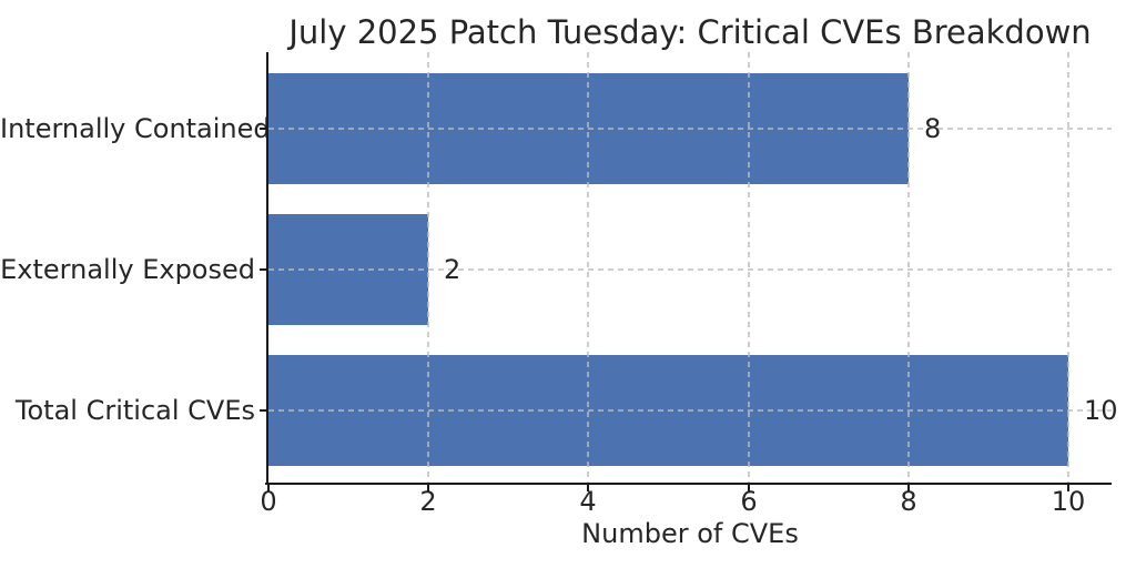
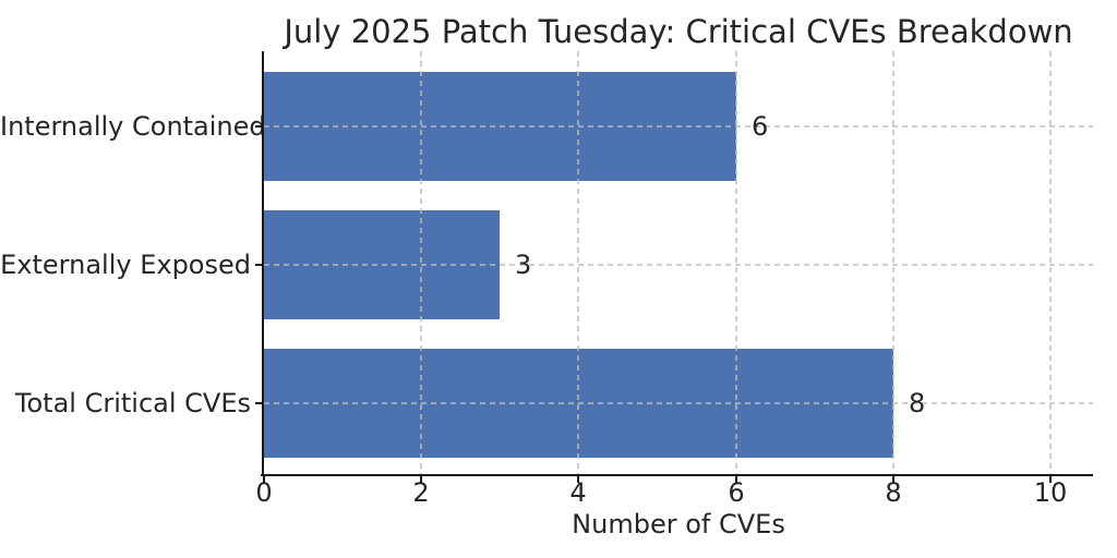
Internally Contained: 8 -> 6
Externally Exposed: 2 -> 3
Total Critical CVEs: 10 -> 8
